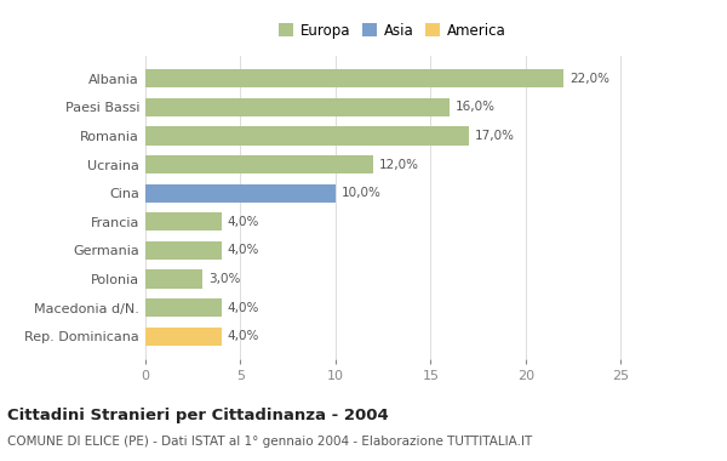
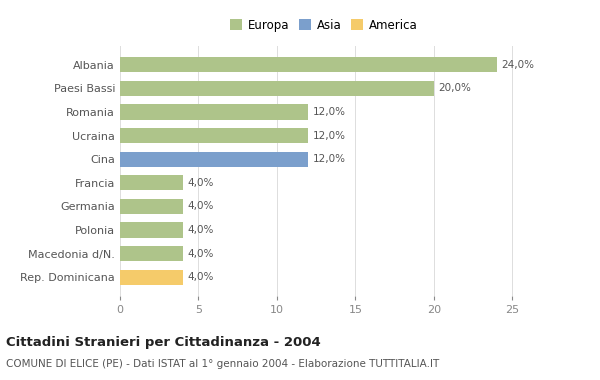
Albania: 22,0% -> 24,0%
Paesi Bassi: 16,0% -> 20,0%
Romania: 17,0% -> 12,0%
Cina: 10,0% -> 12,0%
Polonia: 3,0% -> 4,0%
